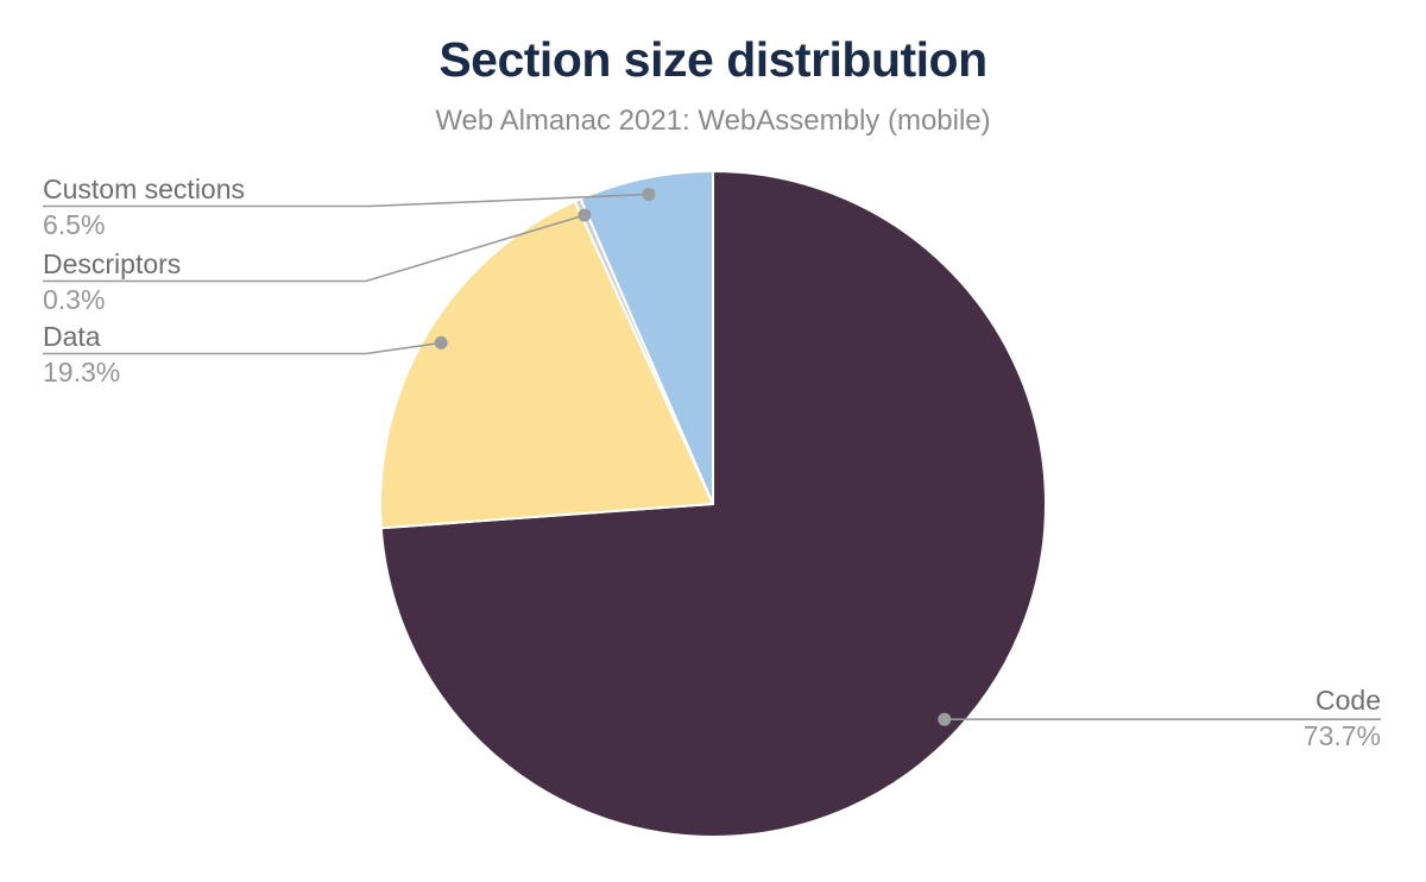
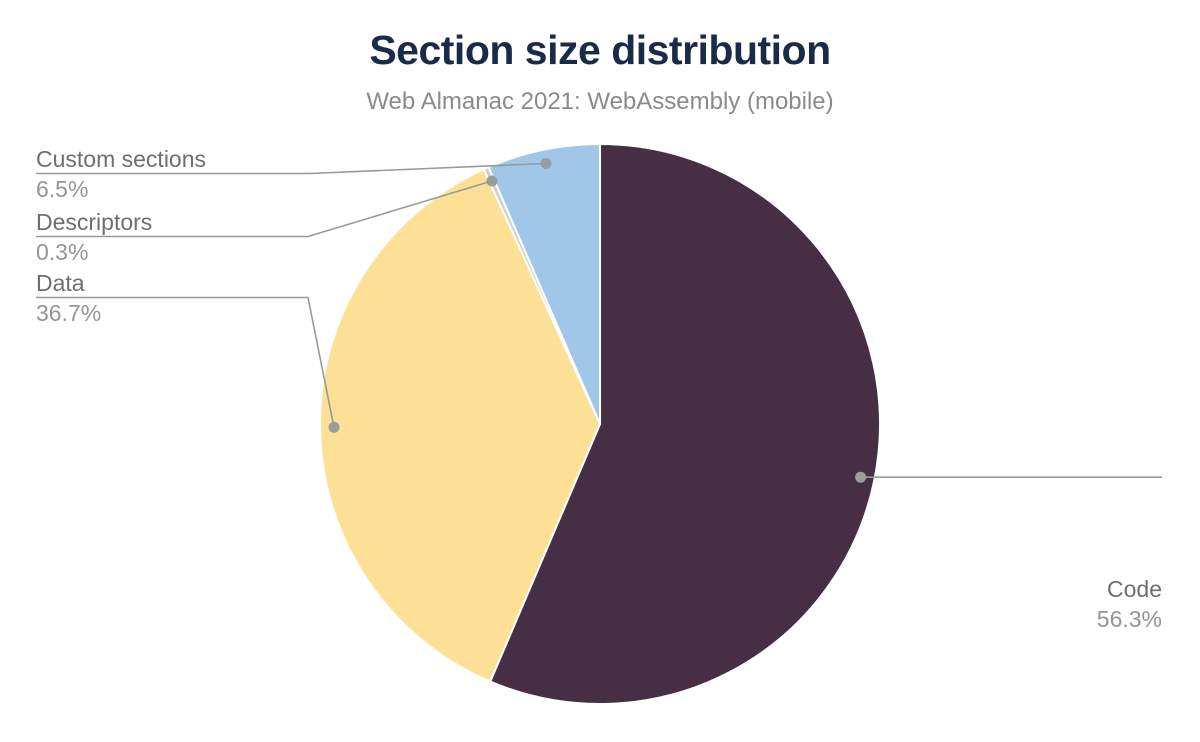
Code: 73.7% -> 56.3%
Data: 19.3% -> 36.7%
